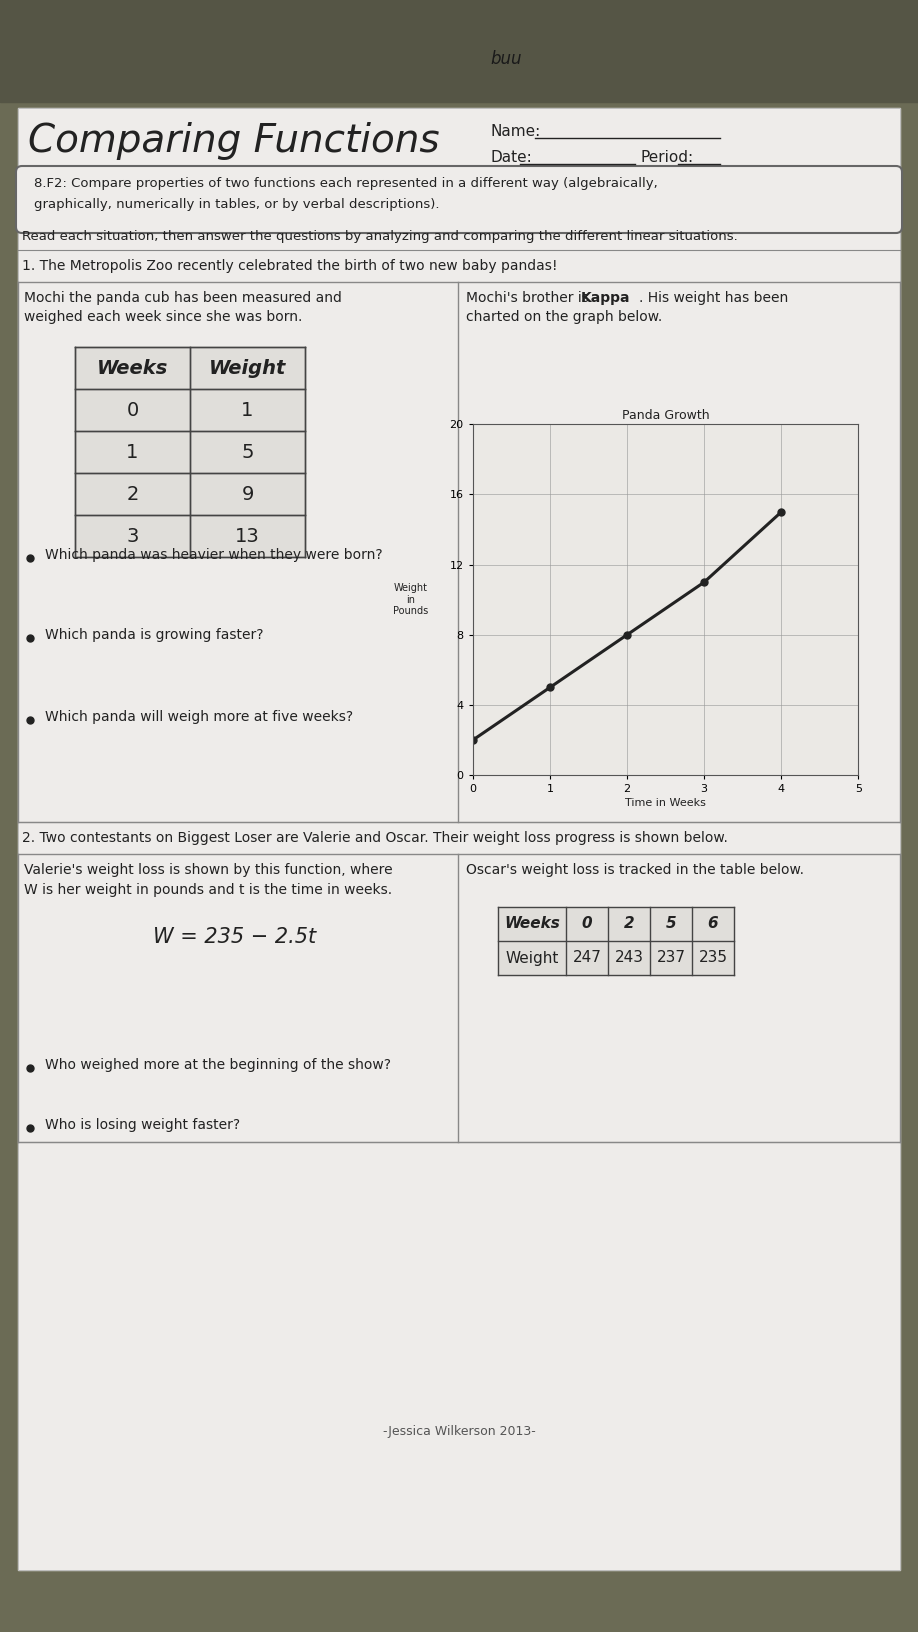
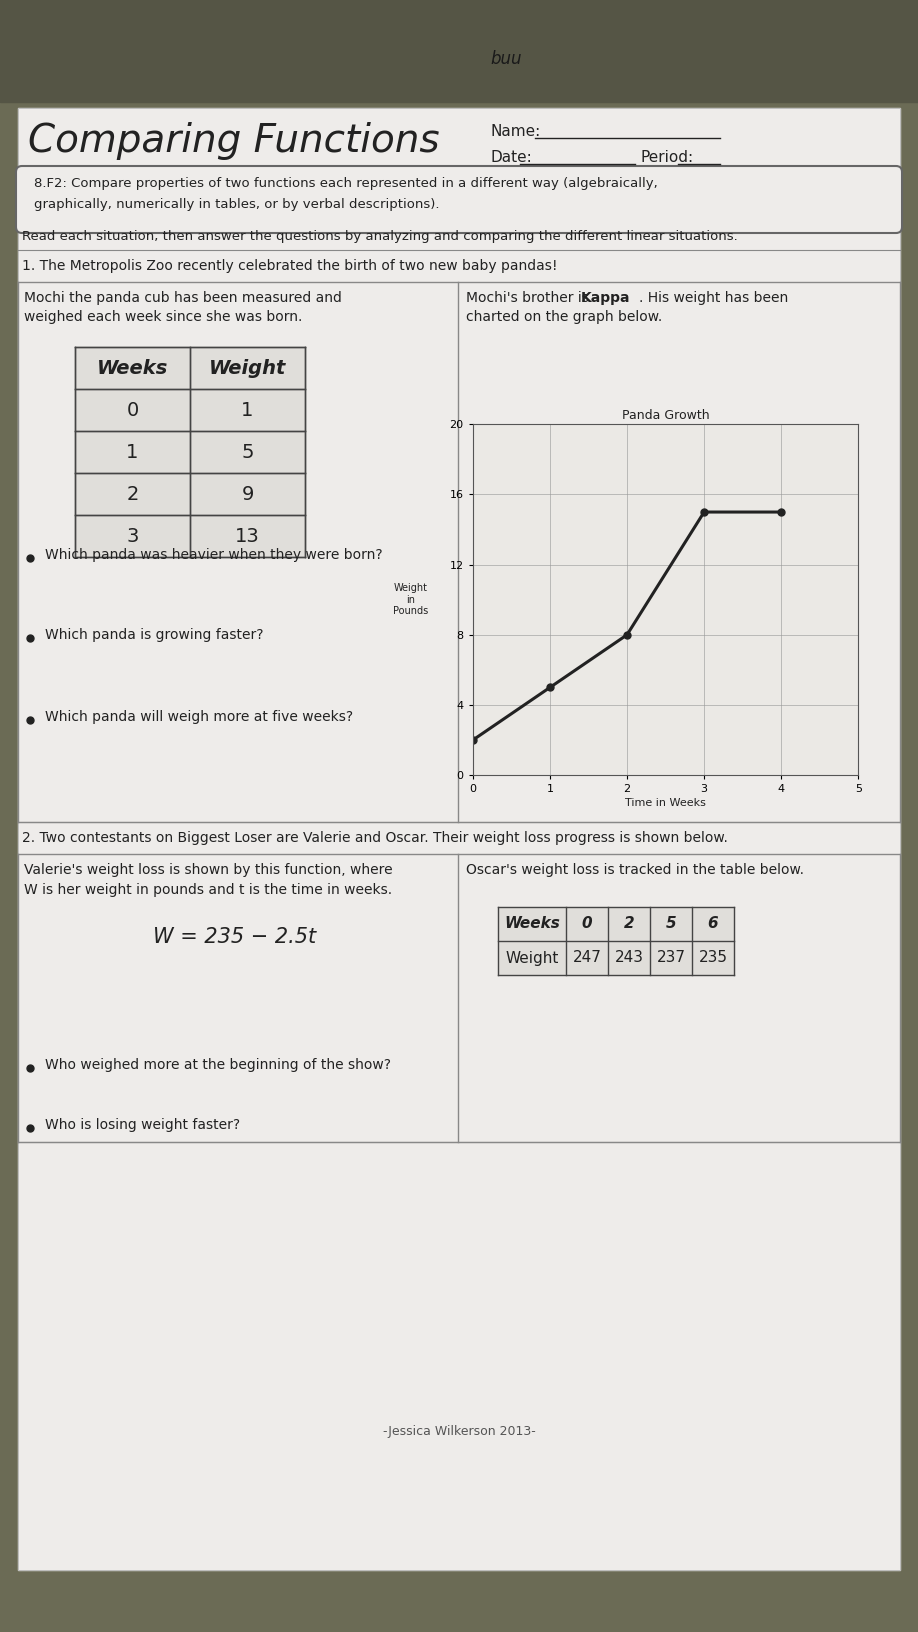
3: 11 -> 15
